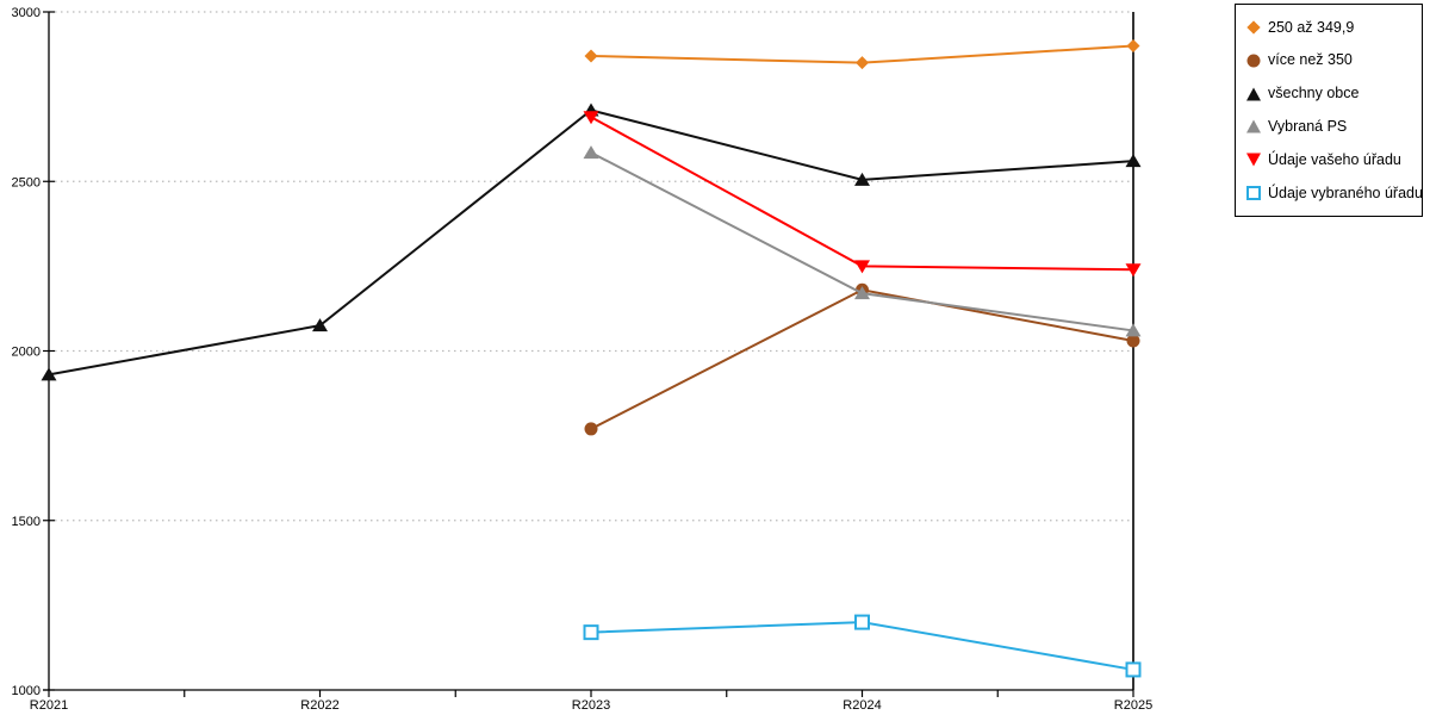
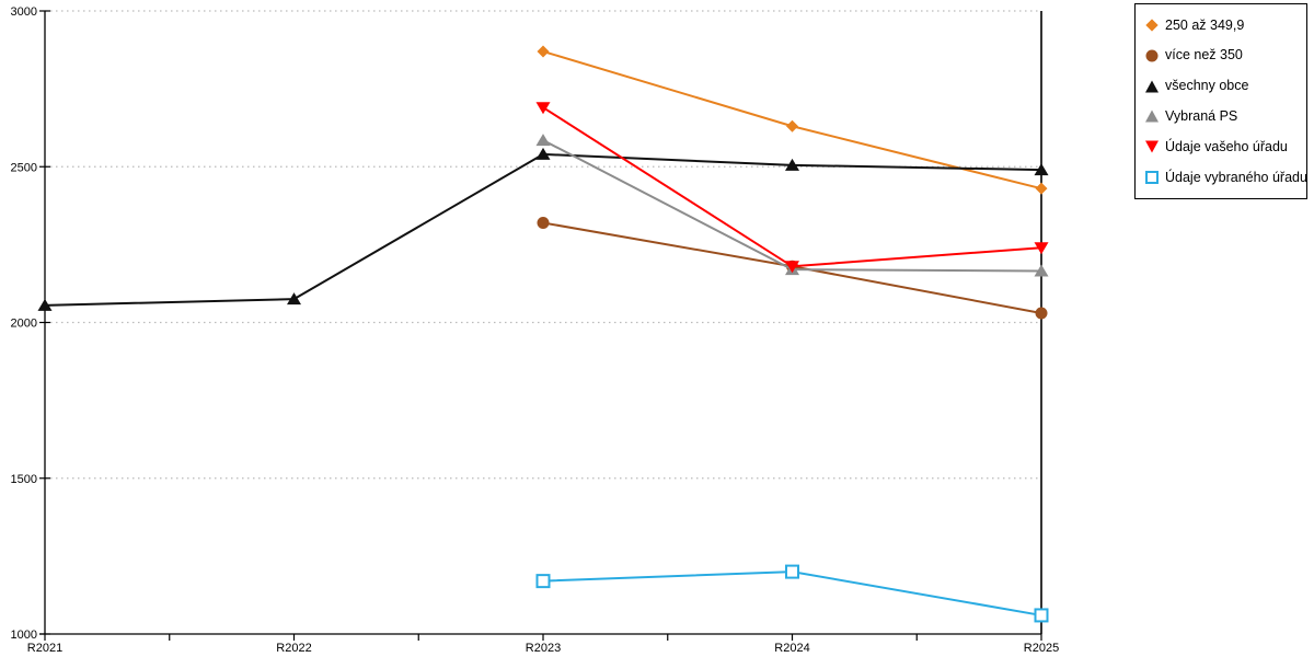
všechny obce/R2021: 1930 -> 2060
více než 350/R2023: 1770 -> 2320
všechny obce/R2023: 2710 -> 2540
250 až 349,9/R2024: 2850 -> 2630
Údaje vašeho úřadu/R2024: 2250 -> 2180
250 až 349,9/R2025: 2900 -> 2430
všechny obce/R2025: 2560 -> 2490
Vybraná PS/R2025: 2060 -> 2160
